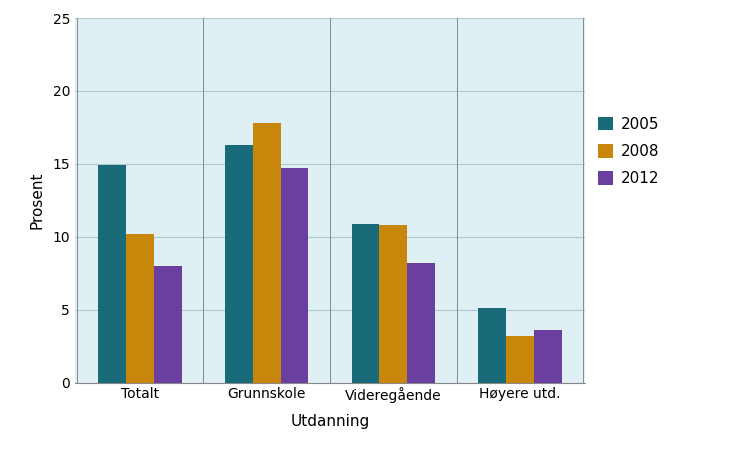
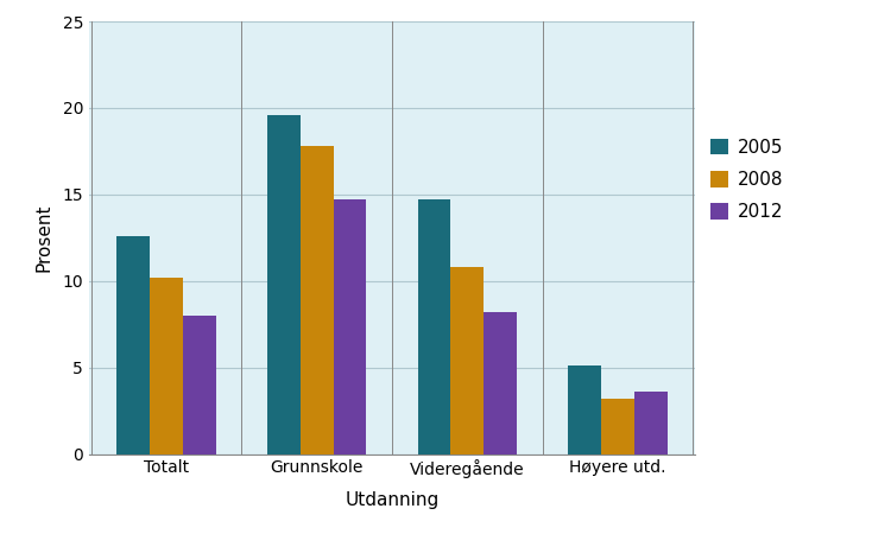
2005/Totalt: 14.9 -> 12.6
2005/Grunnskole: 16.3 -> 19.6
2005/Videregående: 10.9 -> 14.7
